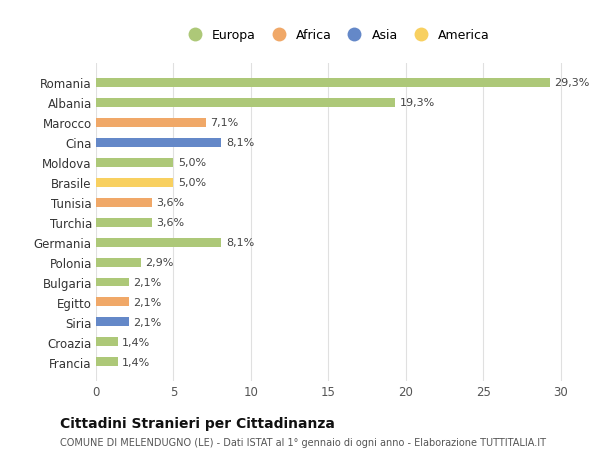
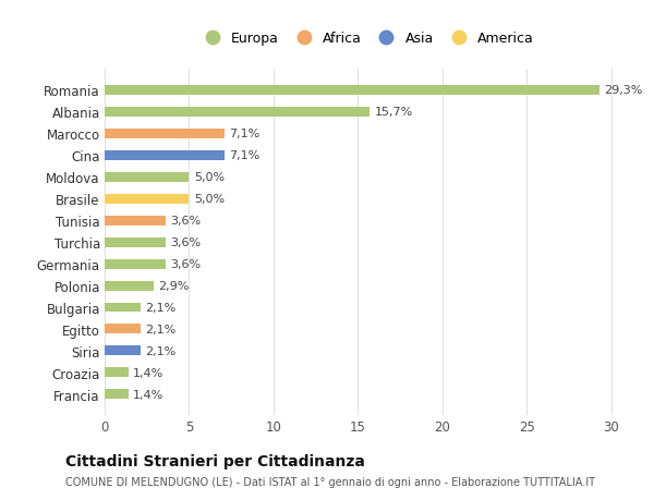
Albania: 19,3% -> 15,7%
Cina: 8,1% -> 7,1%
Germania: 8,1% -> 3,6%
